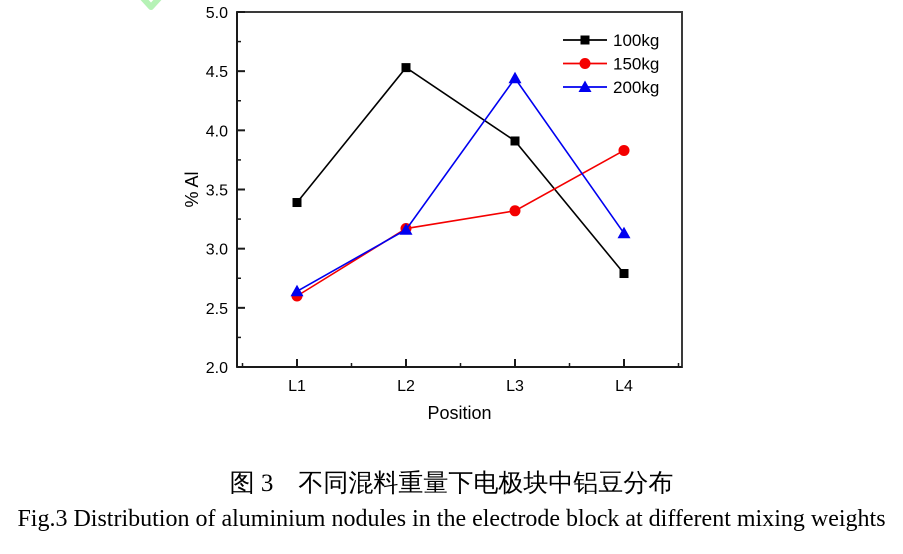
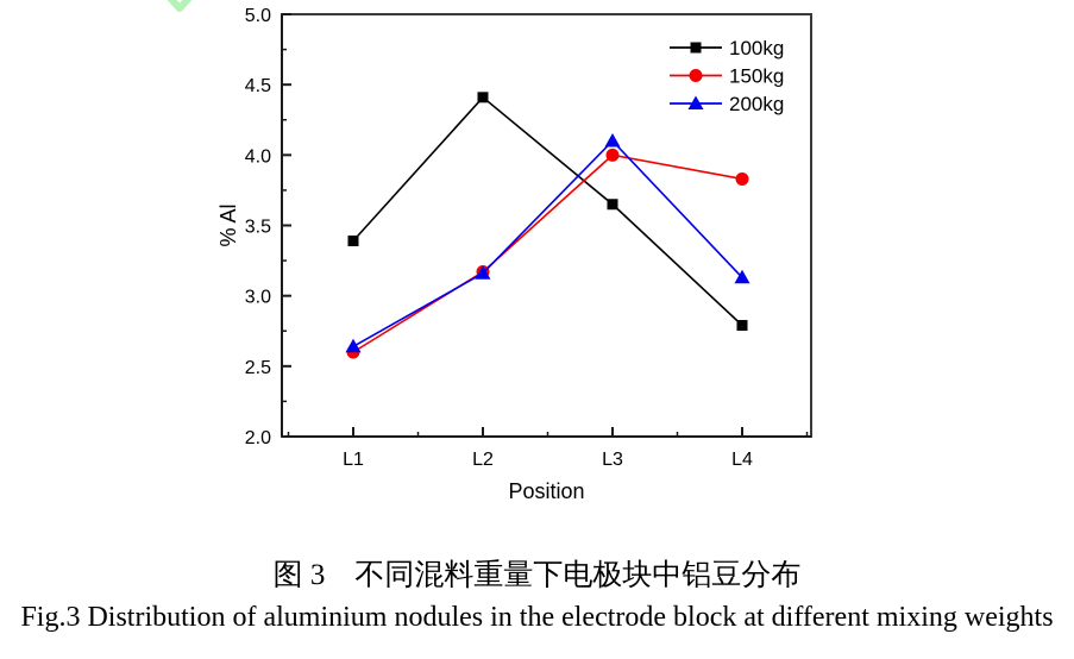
100kg/L2: 4.53 -> 4.41
100kg/L3: 3.91 -> 3.65
150kg/L3: 3.32 -> 4.00
200kg/L3: 4.44 -> 4.10
